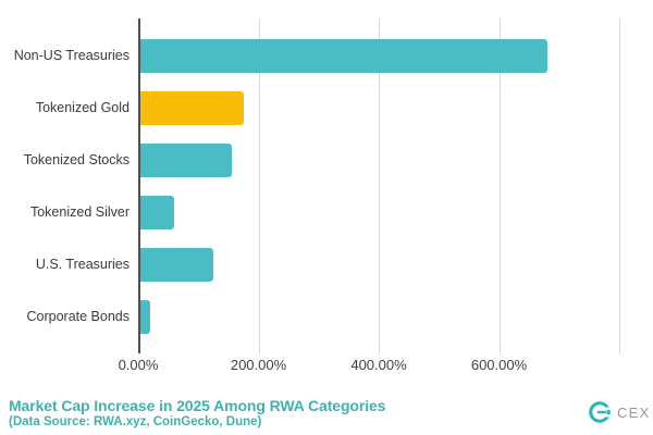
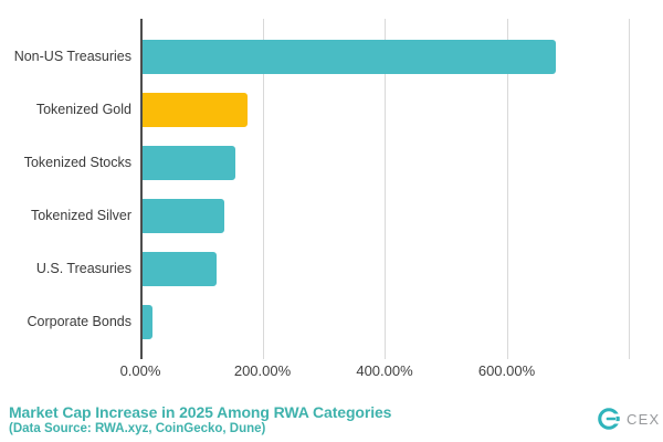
Tokenized Silver: 60% -> 140%
